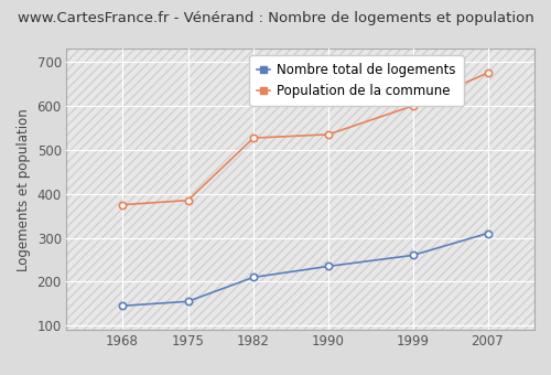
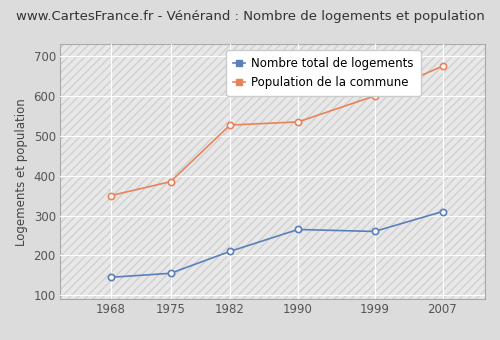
Population de la commune/1968: 375 -> 350
Nombre total de logements/1990: 235 -> 265
